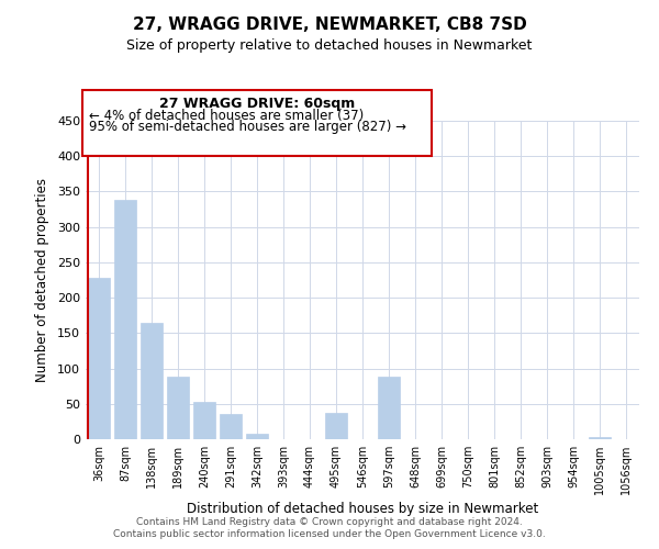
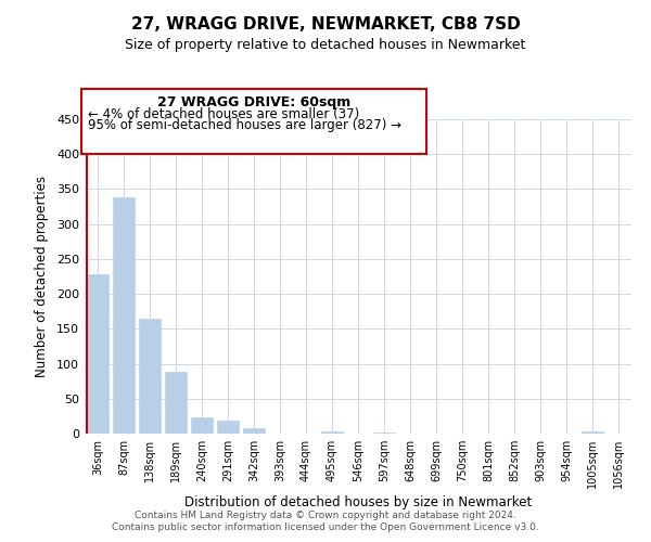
240sqm: 52 -> 23
291sqm: 36 -> 18
495sqm: 38 -> 3
597sqm: 88 -> 2
